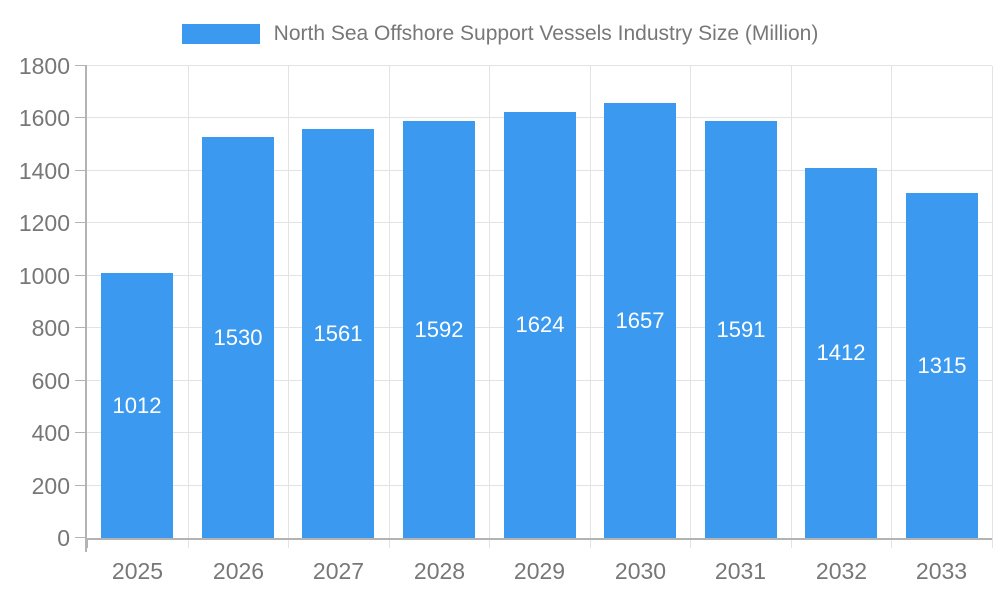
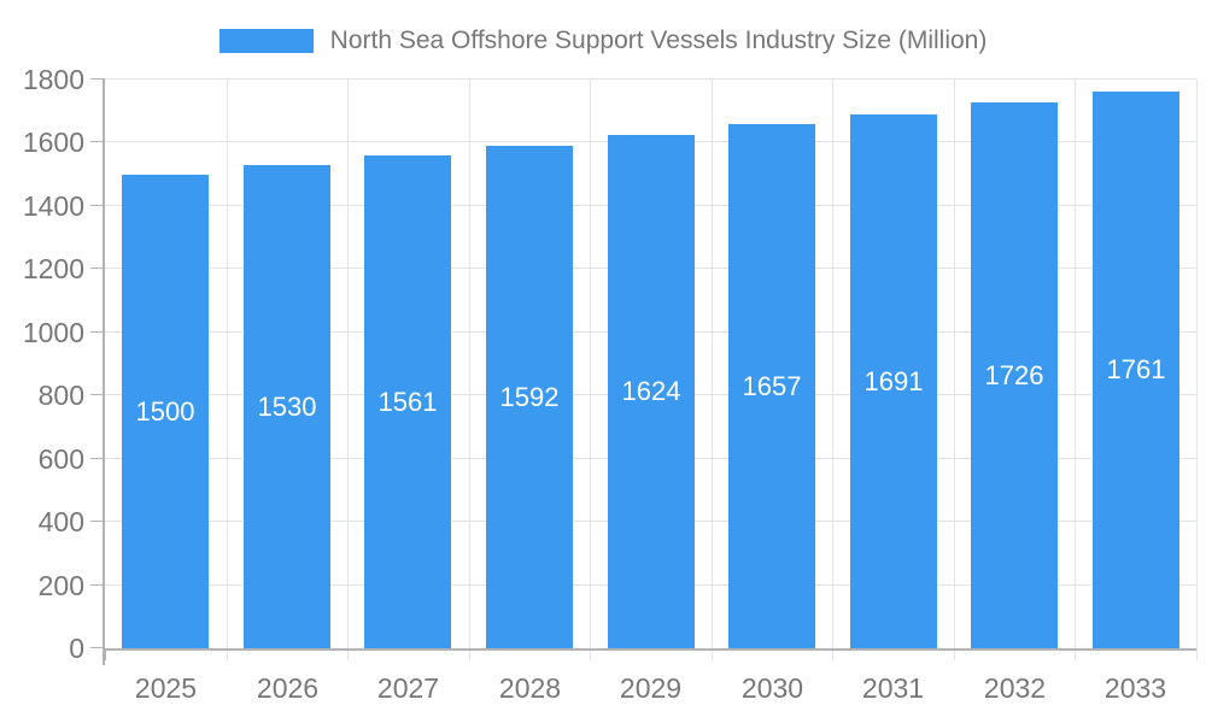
2025: 1012 -> 1500
2031: 1591 -> 1691
2032: 1412 -> 1726
2033: 1315 -> 1761
